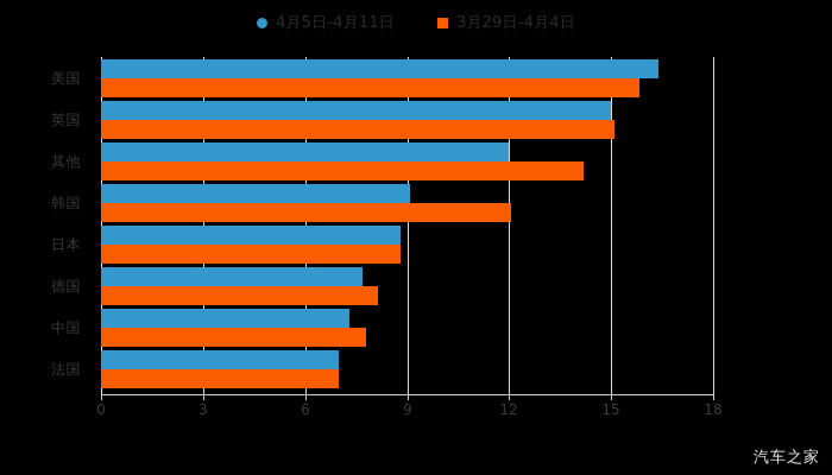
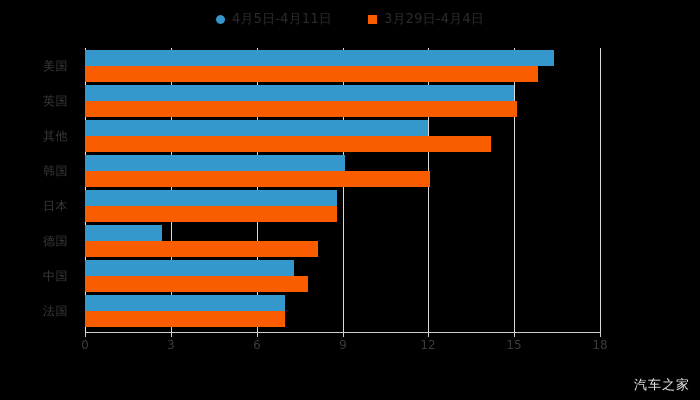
4月5日-4月11日/德国: 7.7 -> 2.7
